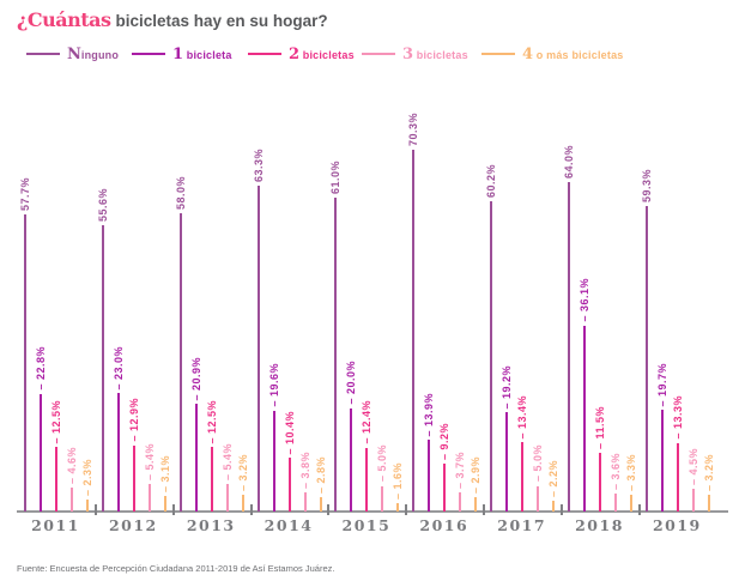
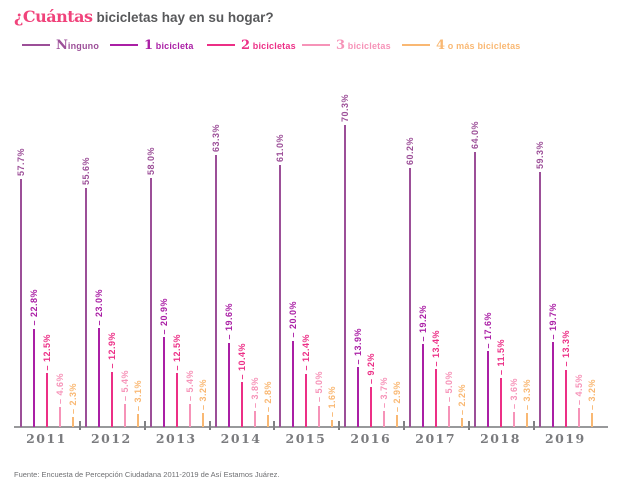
1 bicicleta/2018: 36.1% -> 17.6%
